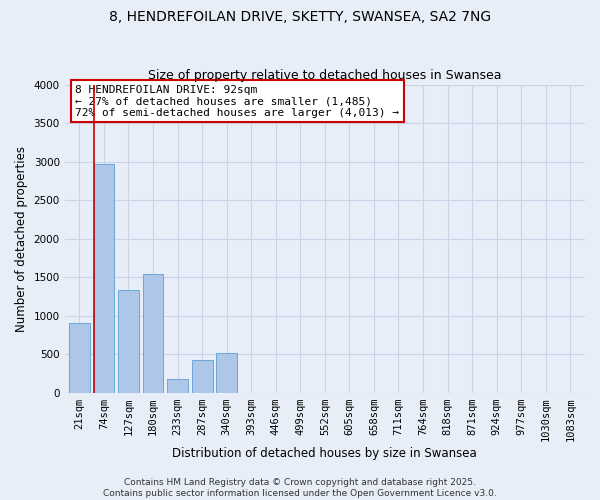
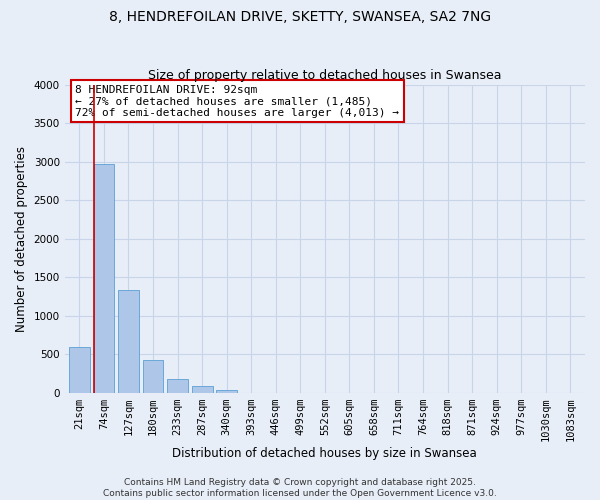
21sqm: 900 -> 600
180sqm: 1540 -> 420
287sqm: 420 -> 90
340sqm: 520 -> 40
